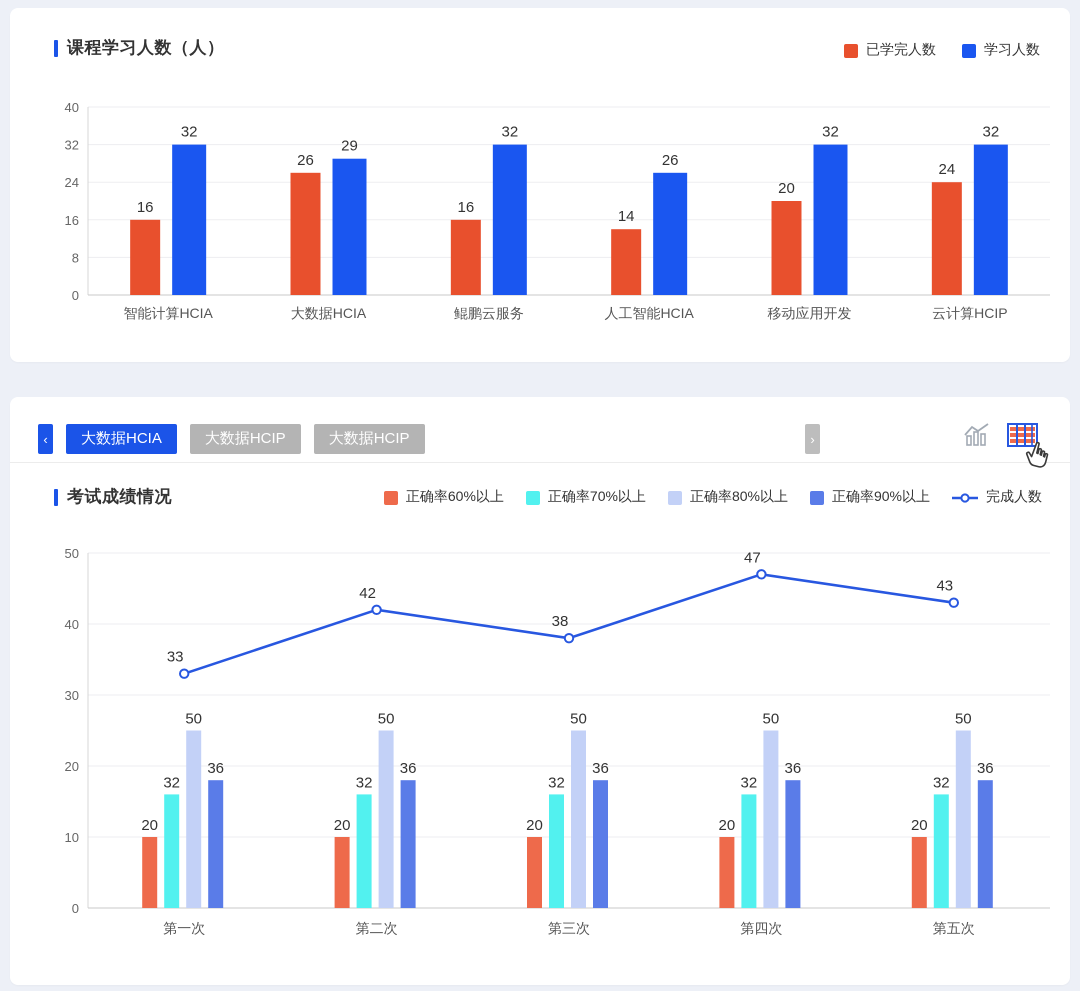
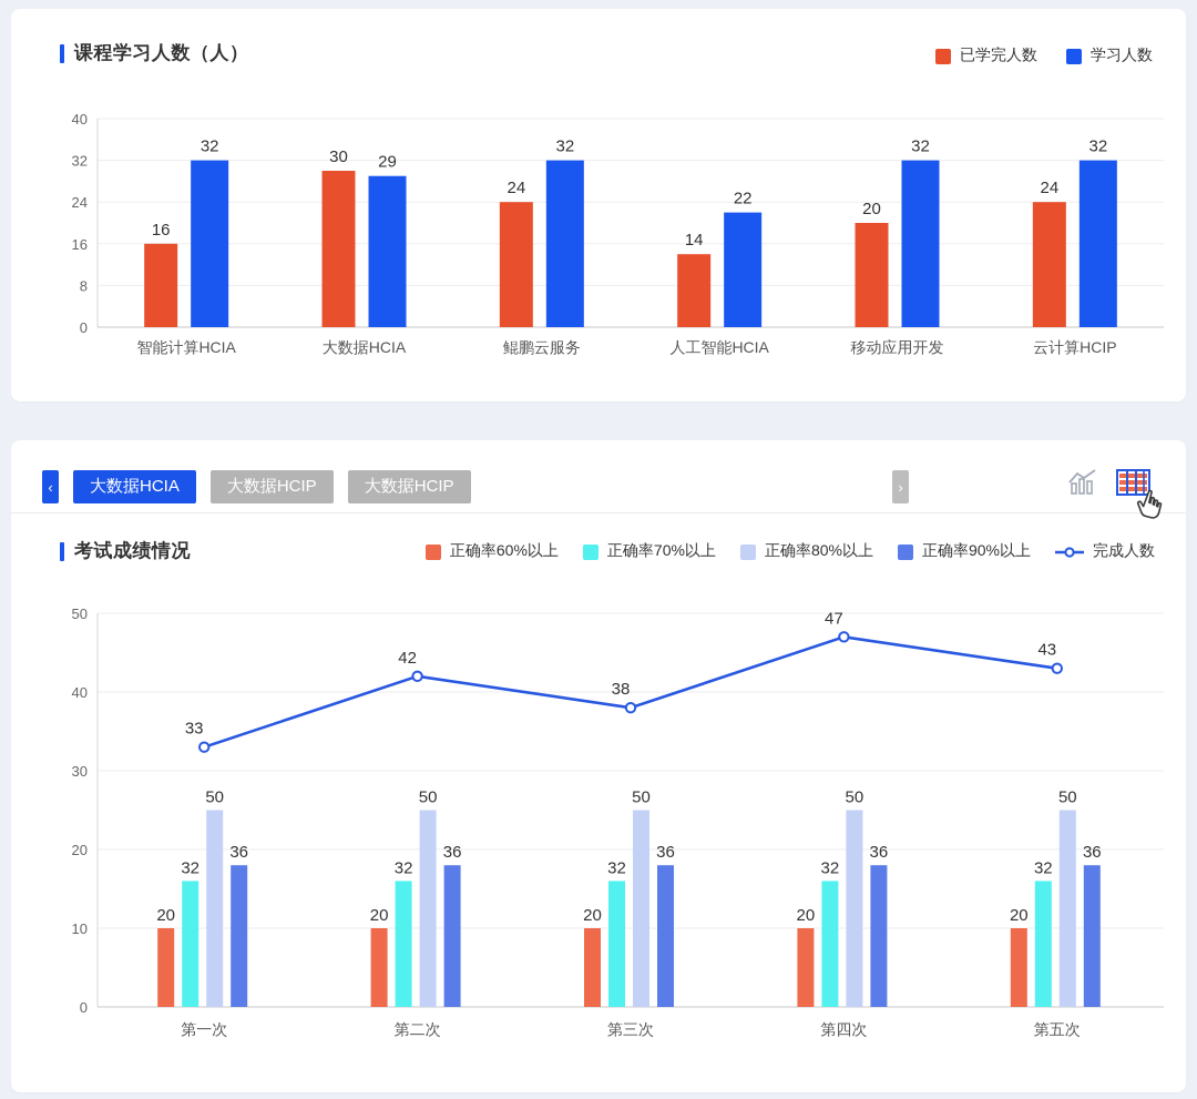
课程学习人数（人）/已学完人数/大数据HCIA: 26 -> 30
课程学习人数（人）/已学完人数/鲲鹏云服务: 16 -> 24
课程学习人数（人）/学习人数/人工智能HCIA: 26 -> 22
